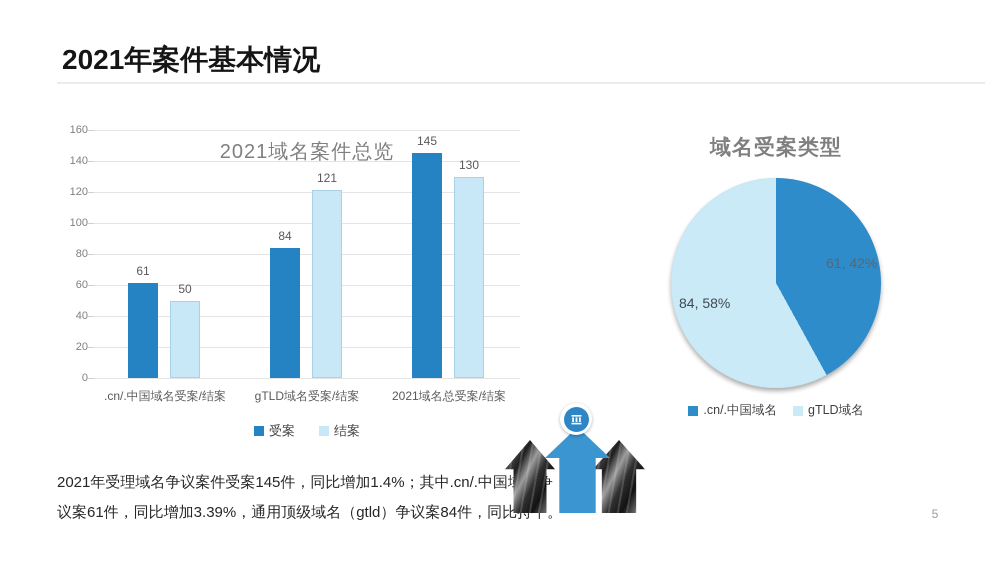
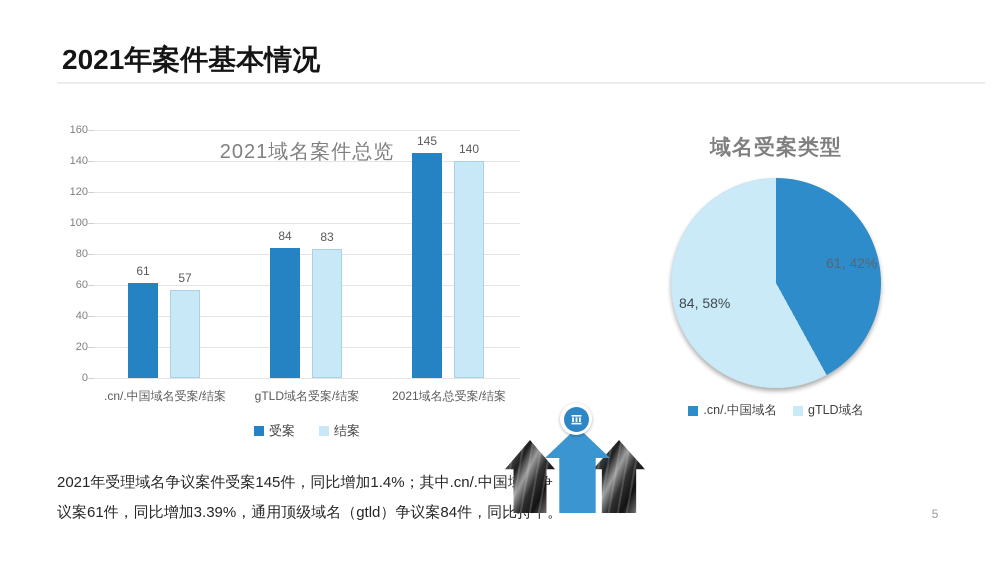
2021域名案件总览/结案/.cn/.中国域名受案/结案: 50 -> 57
2021域名案件总览/结案/gTLD域名受案/结案: 121 -> 83
2021域名案件总览/结案/2021域名总受案/结案: 130 -> 140
